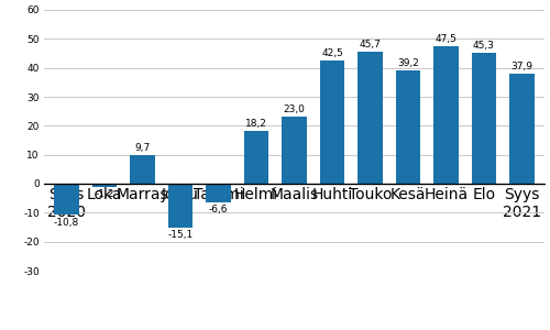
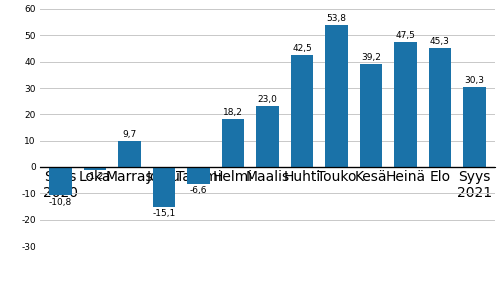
Touko: 45,7 -> 53,8
Syys 2021: 37,9 -> 30,3
